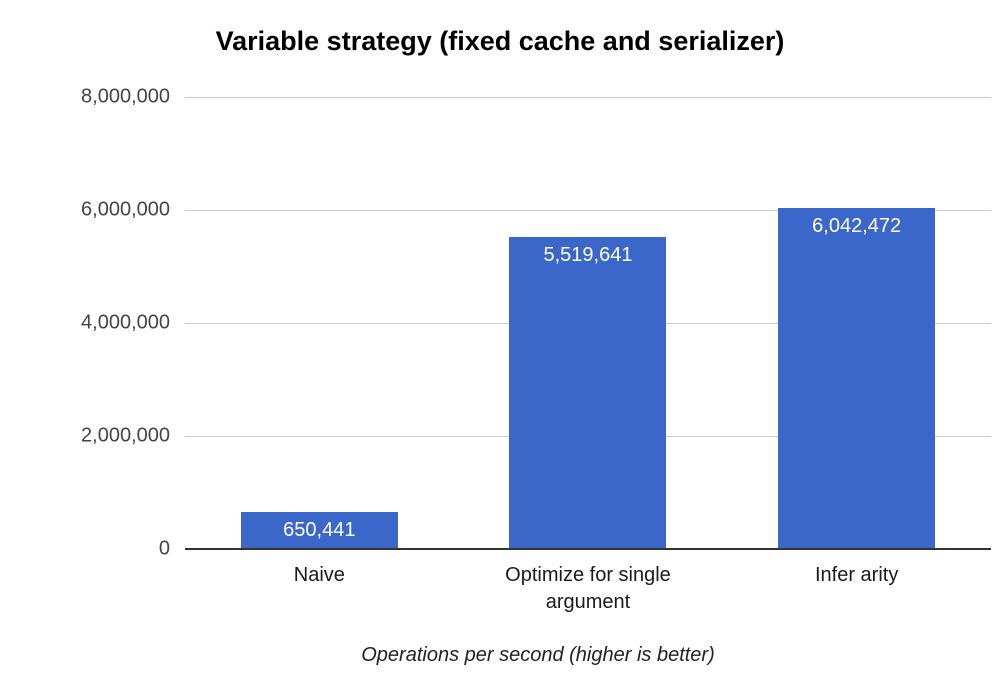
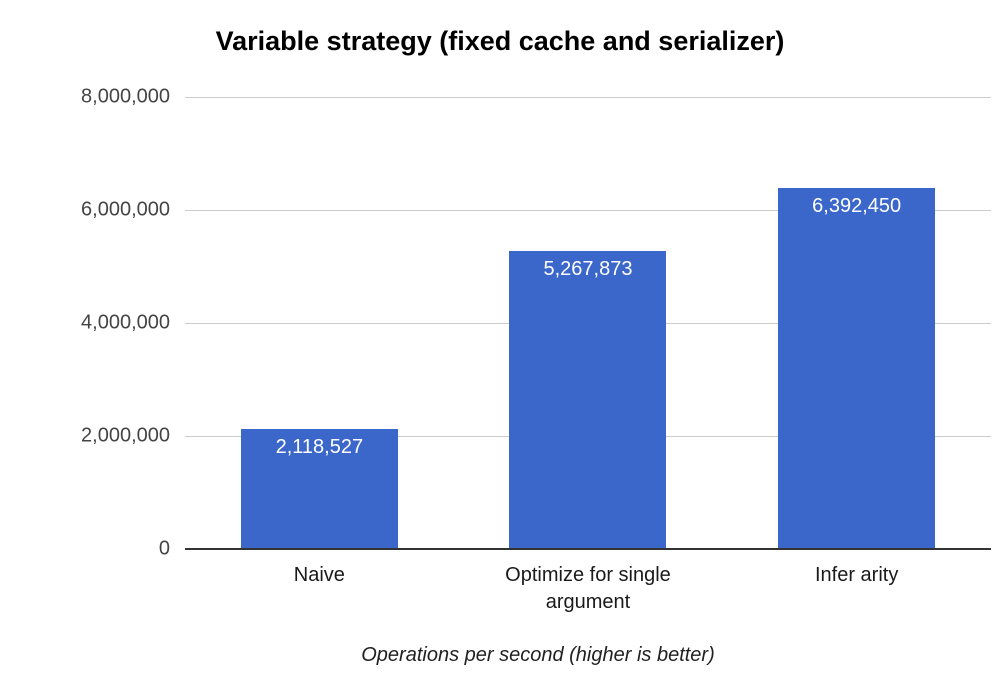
Naive: 650,441 -> 2,118,527
Optimize for single argument: 5,519,641 -> 5,267,873
Infer arity: 6,042,472 -> 6,392,450
